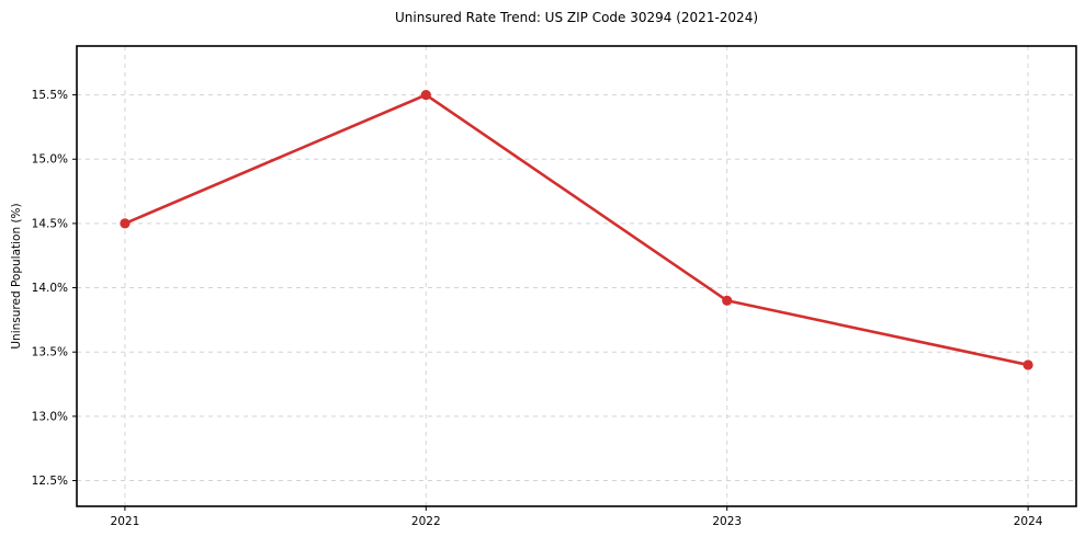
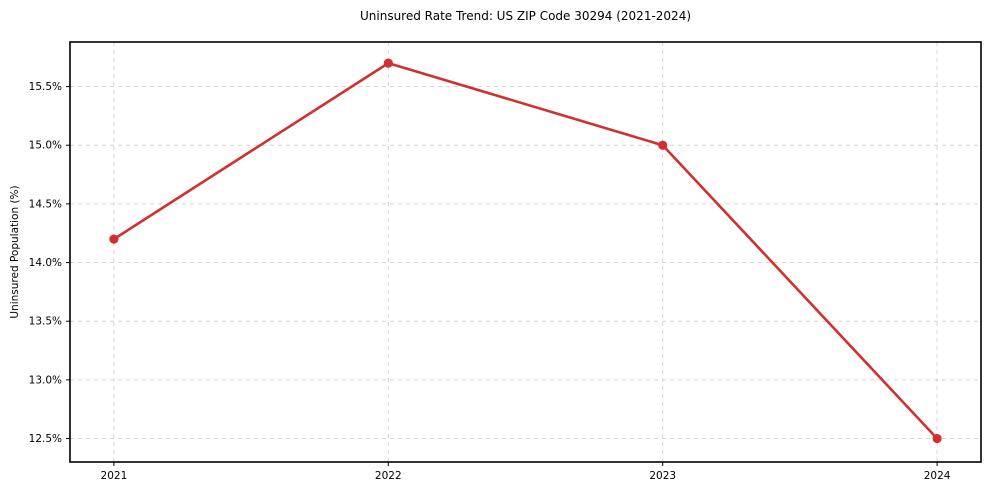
2021: 14.5% -> 14.2%
2022: 15.5% -> 15.7%
2023: 13.9% -> 15.0%
2024: 13.4% -> 12.5%
